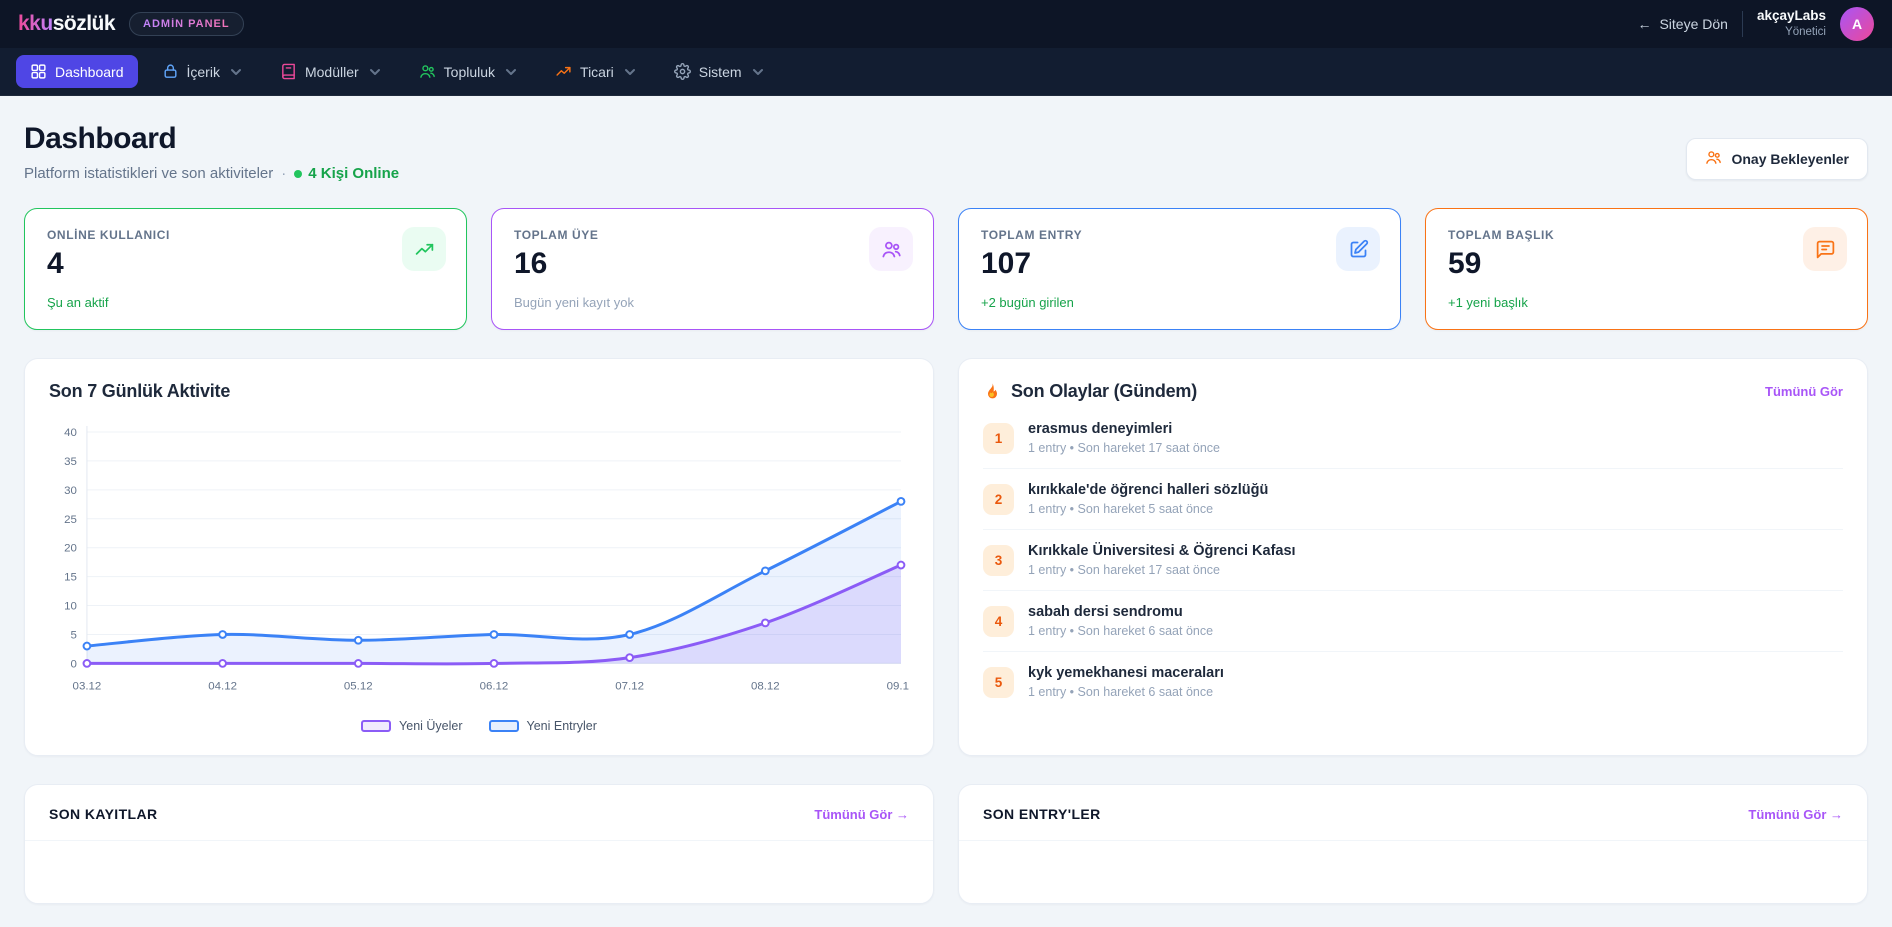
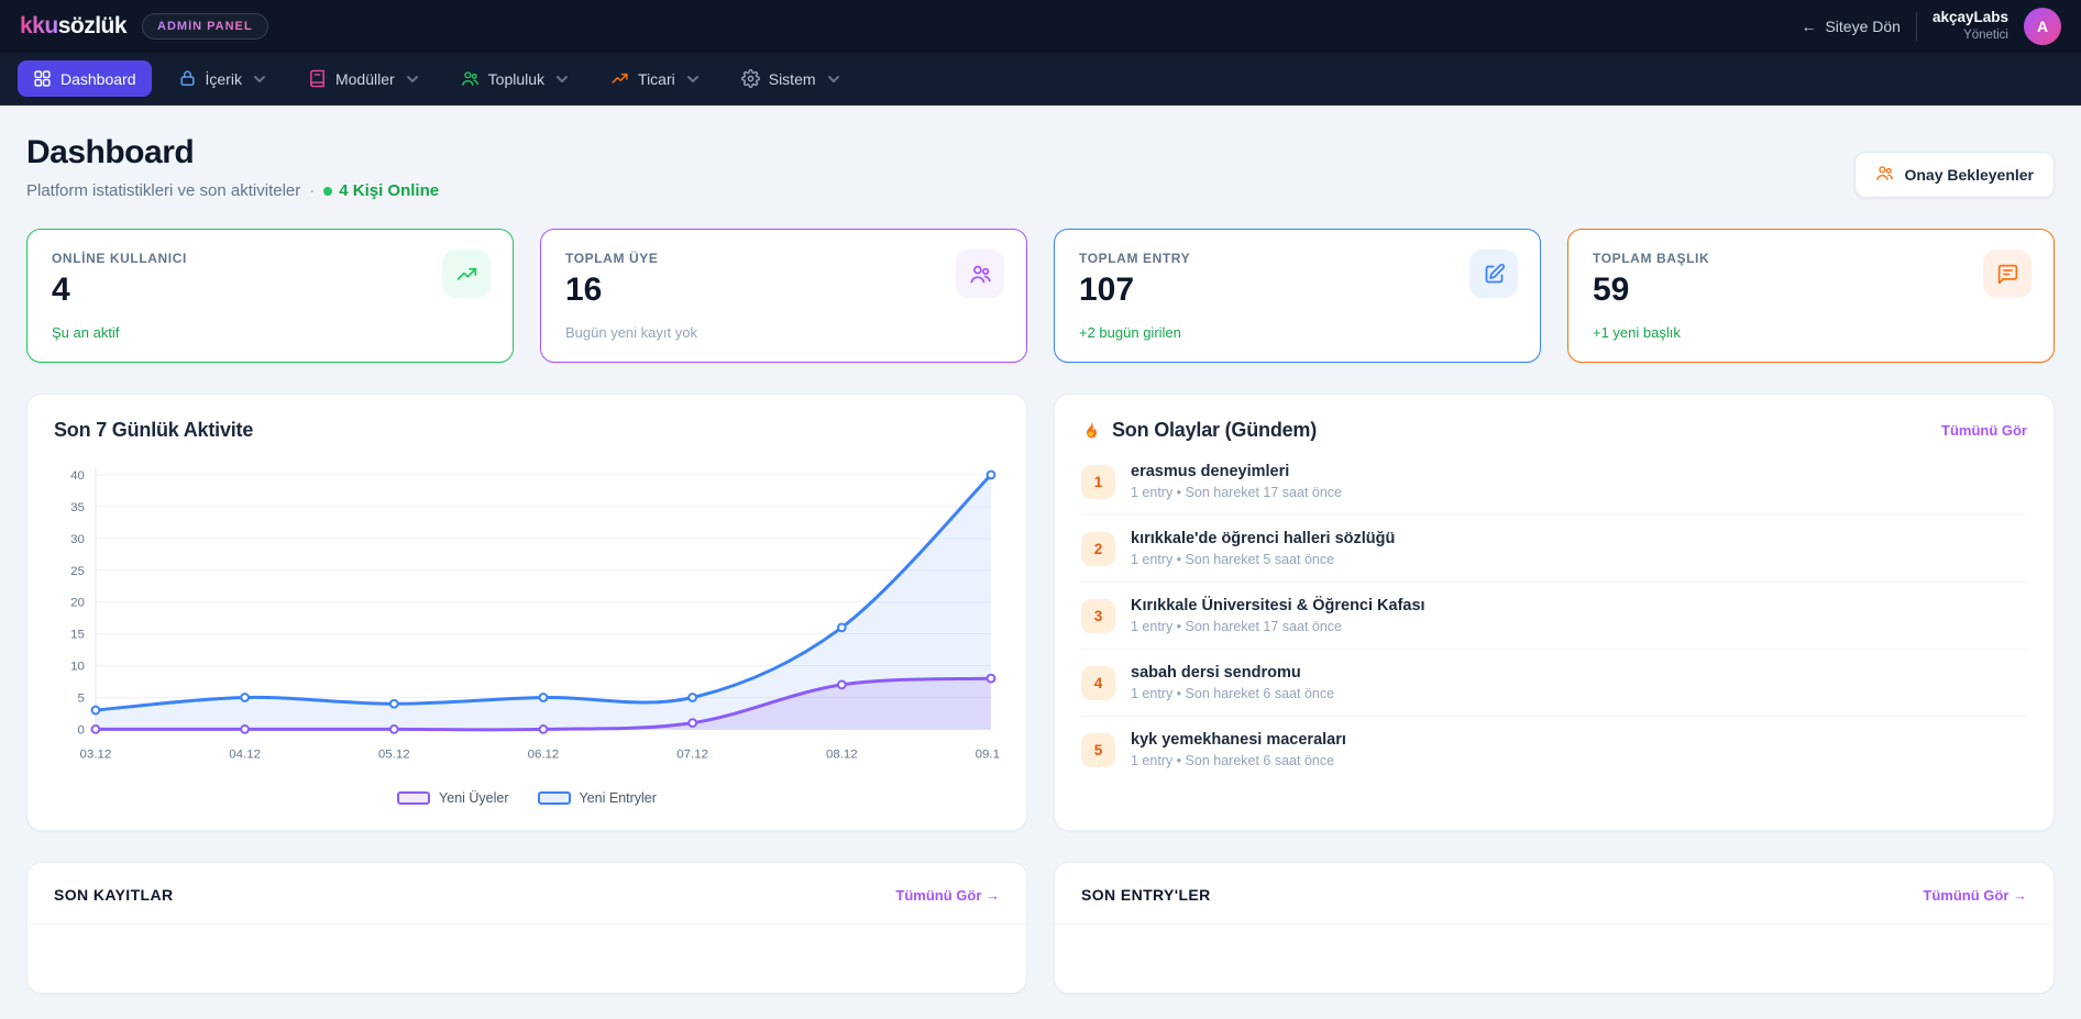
Yeni Üyeler/09.12: 17 -> 8
Yeni Entryler/09.12: 28 -> 40
